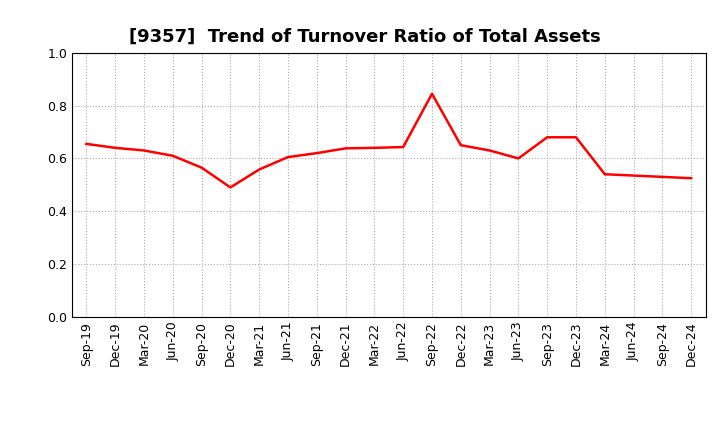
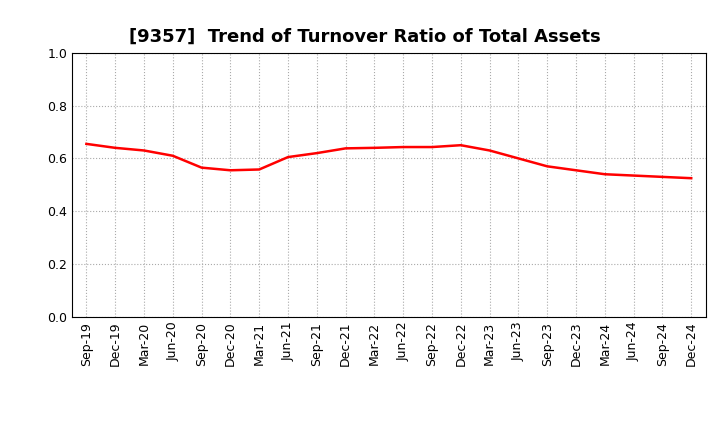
Dec-20: 0.490 -> 0.555
Sep-22: 0.845 -> 0.643
Sep-23: 0.680 -> 0.570
Dec-23: 0.680 -> 0.555
